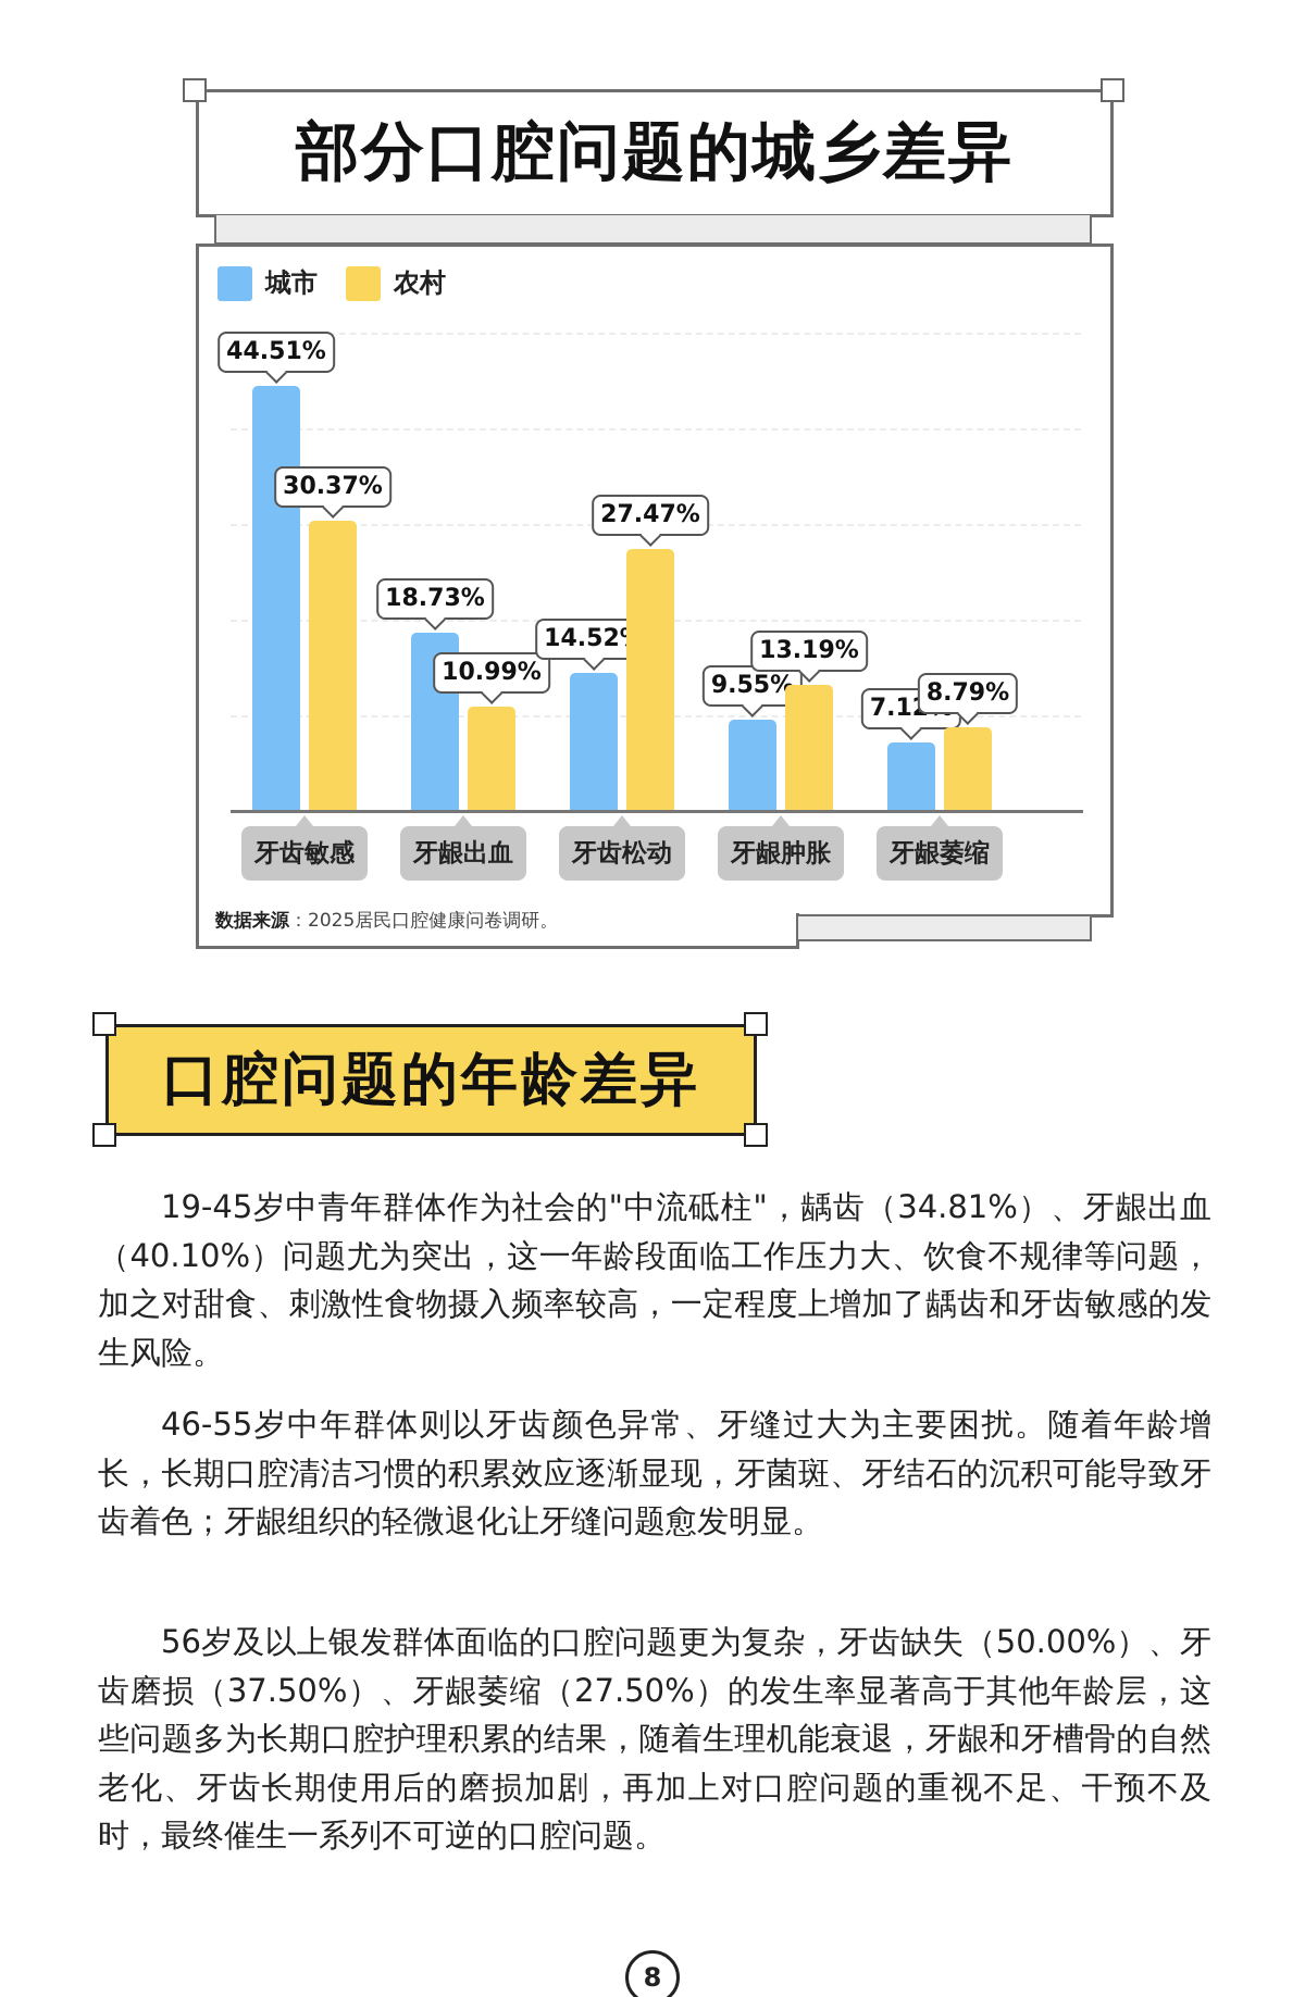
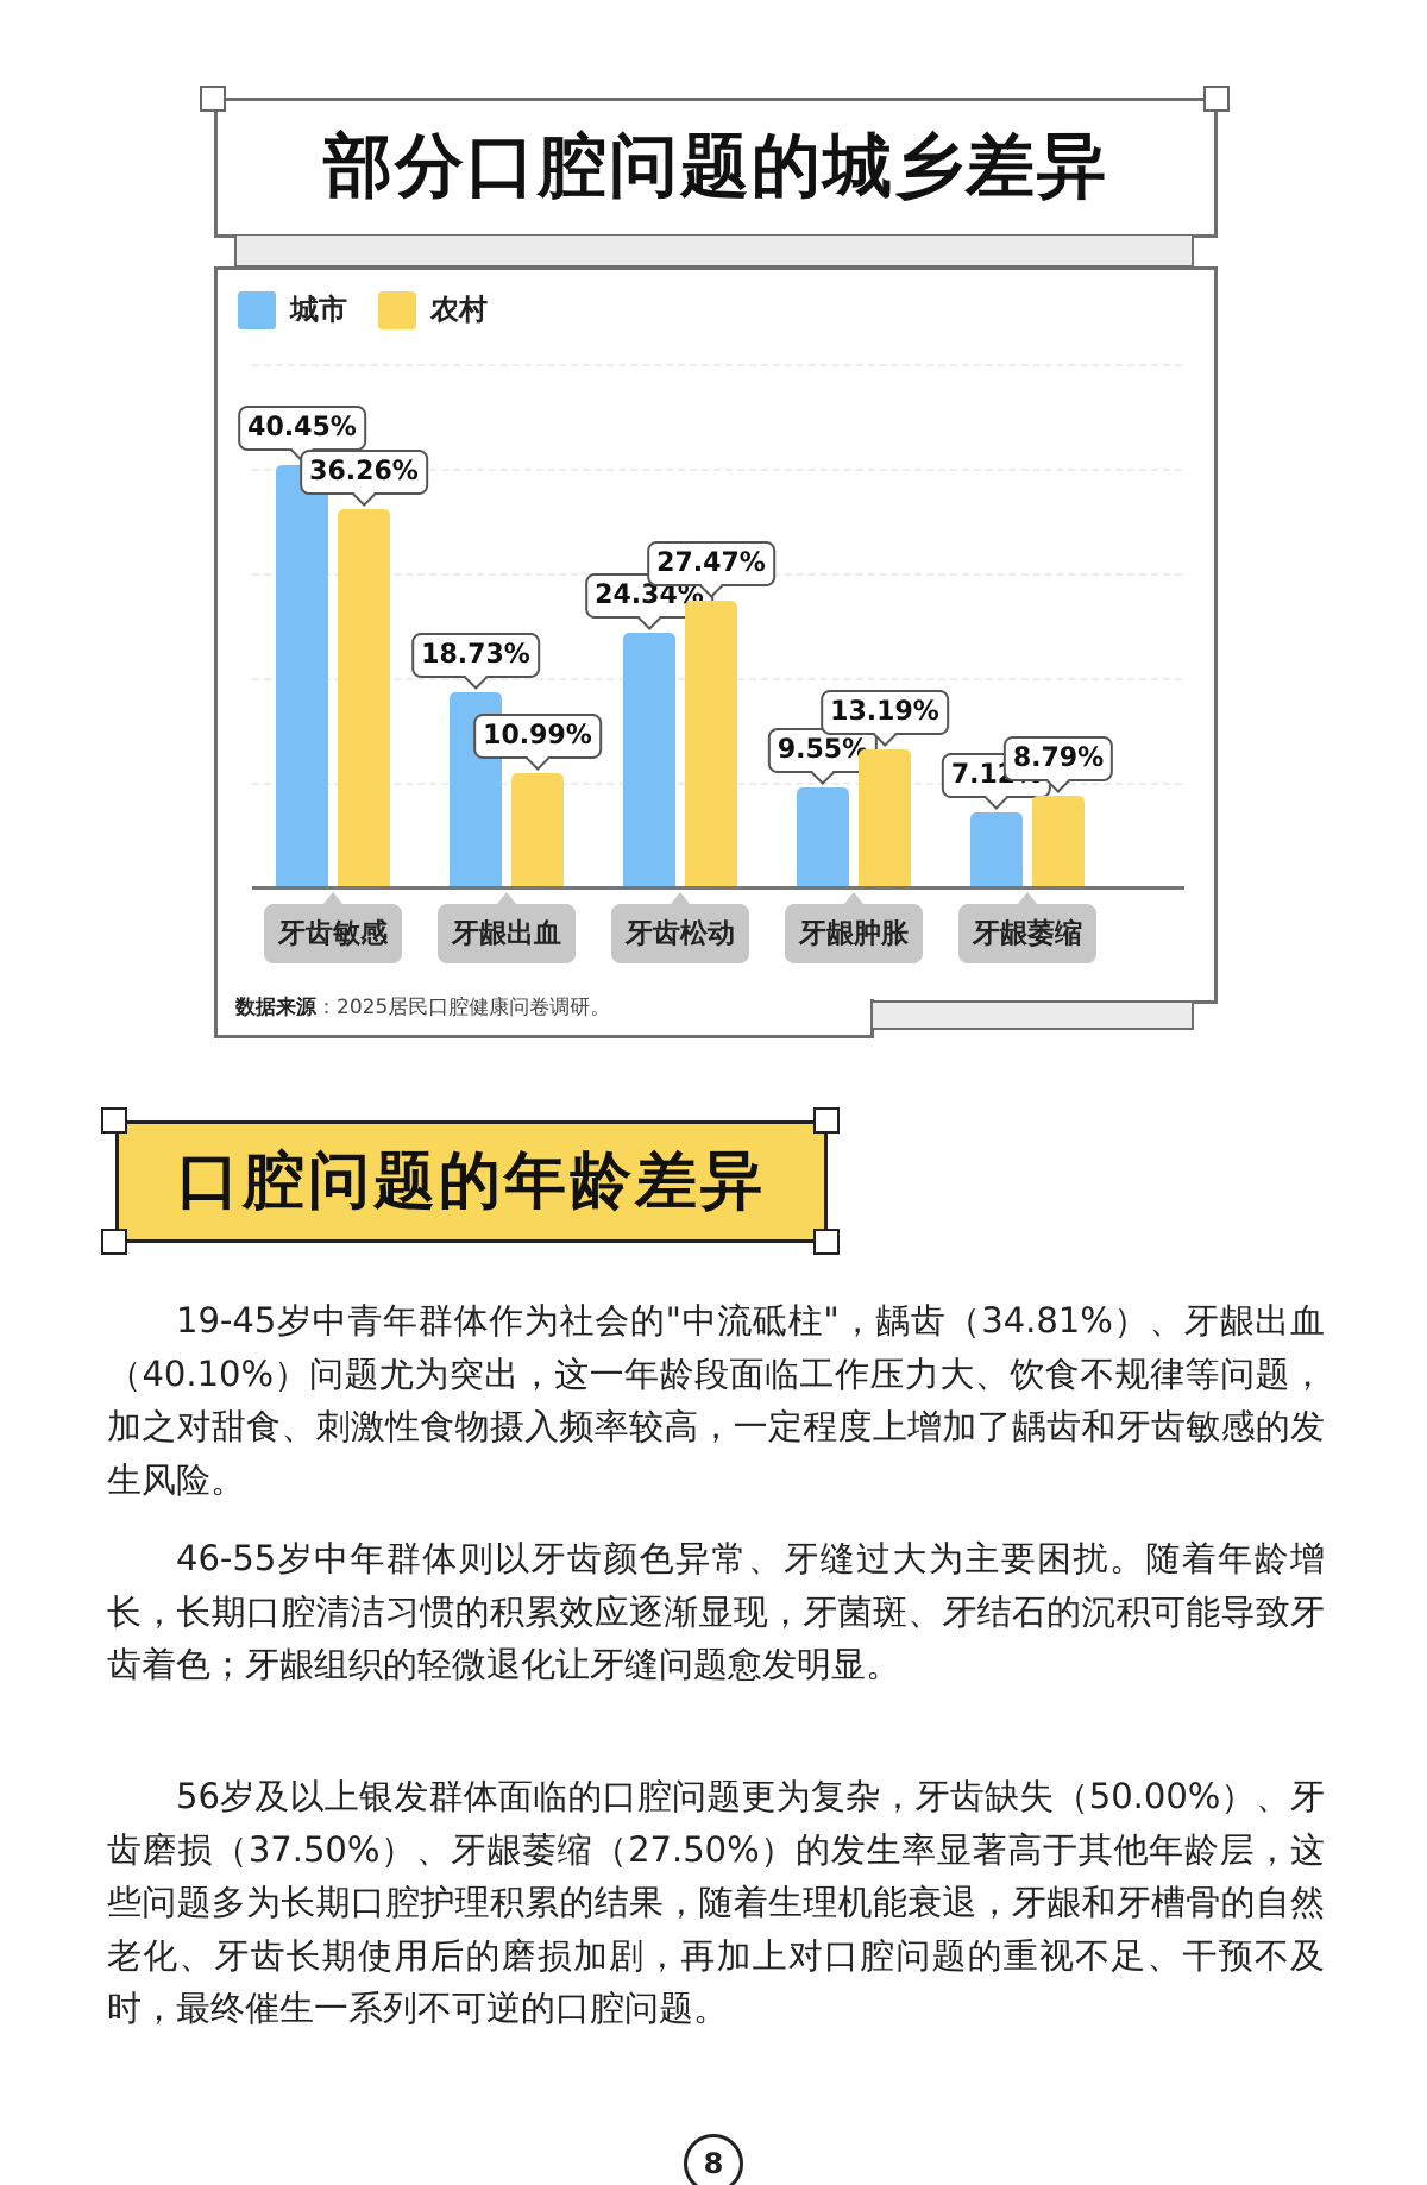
城市/牙齿敏感: 44.51% -> 40.45%
农村/牙齿敏感: 30.37% -> 36.26%
城市/牙齿松动: 14.52% -> 24.34%
